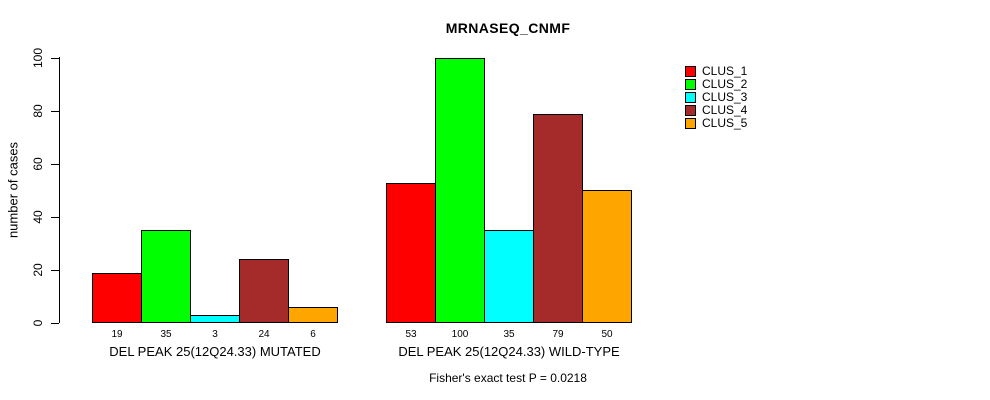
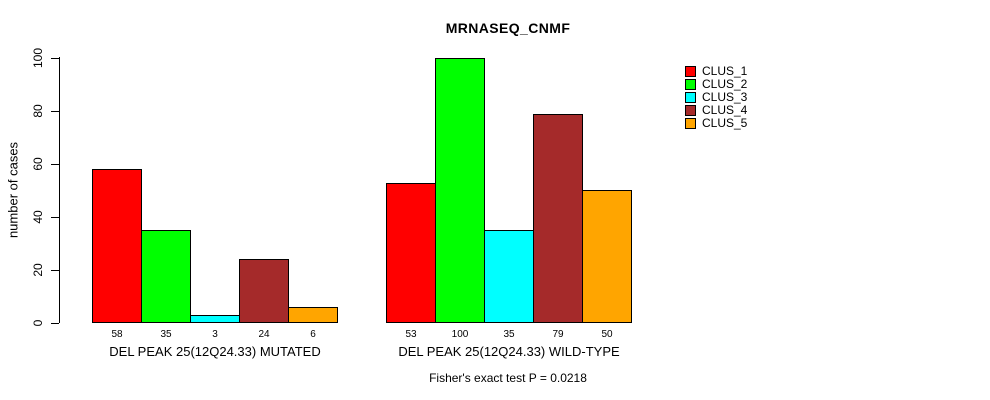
CLUS_1/DEL PEAK 25(12Q24.33) MUTATED: 19 -> 58
